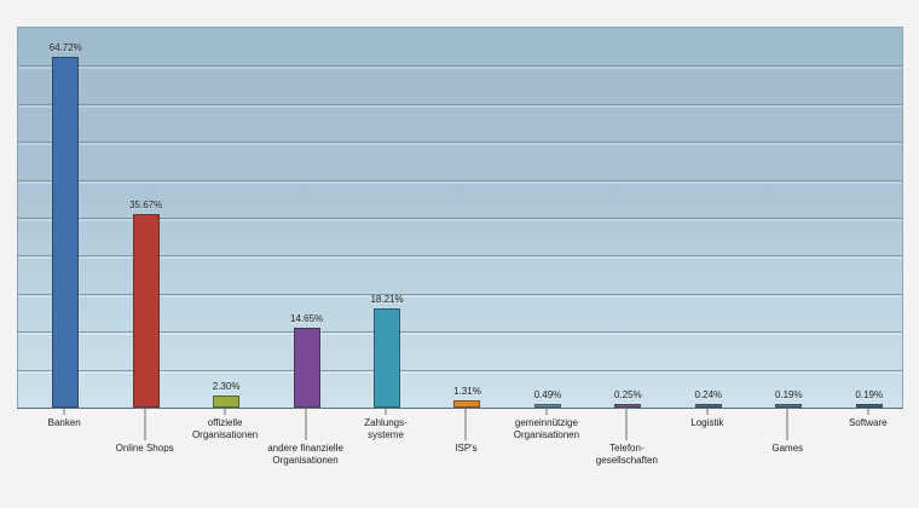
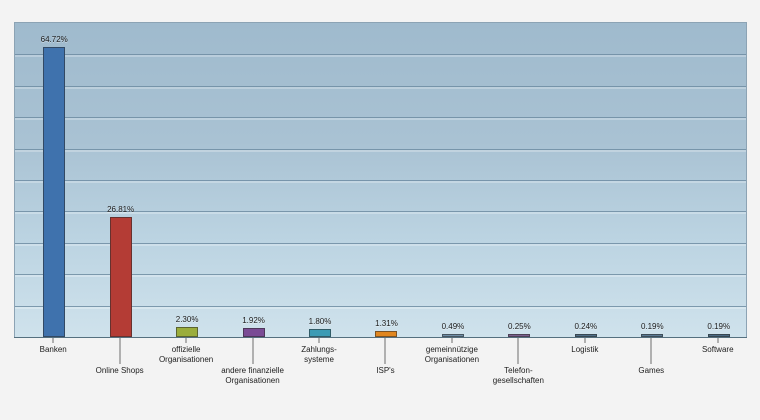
Online Shops: 35.67% -> 26.81%
andere finanzielle Organisationen: 14.65% -> 1.92%
Zahlungs- systeme: 18.21% -> 1.80%
